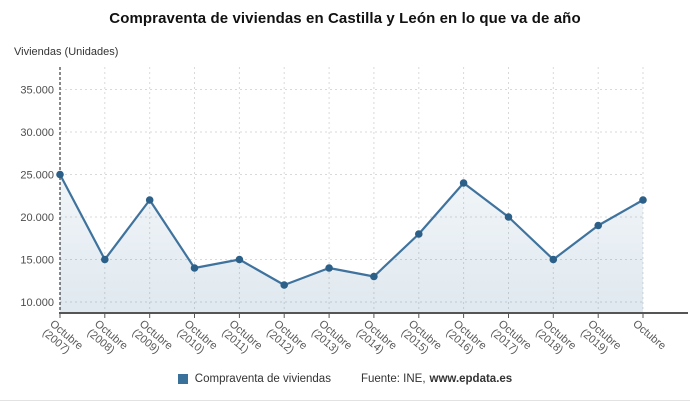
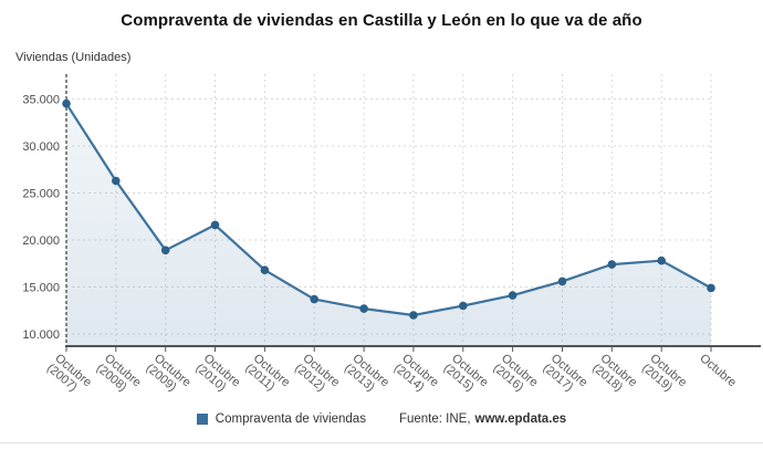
Octubre (2007): 25000 -> 34000
Octubre (2008): 15000 -> 26000
Octubre (2009): 22000 -> 19000
Octubre (2010): 14000 -> 22000
Octubre (2011): 15000 -> 17000
Octubre (2012): 12000 -> 14000
Octubre (2013): 14000 -> 13000
Octubre (2014): 13000 -> 12000
Octubre (2015): 18000 -> 13000
Octubre (2016): 24000 -> 14000
Octubre (2017): 20000 -> 16000
Octubre (2018): 15000 -> 17000
Octubre (2019): 19000 -> 18000
Octubre: 22000 -> 15000
